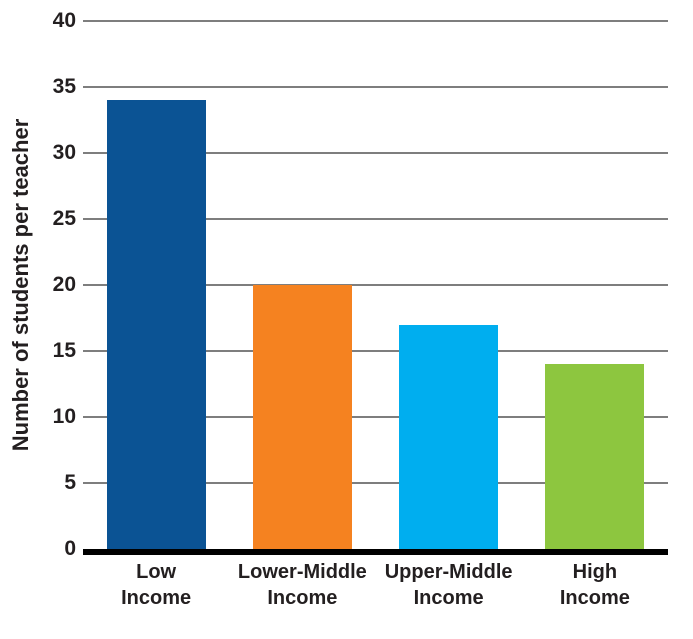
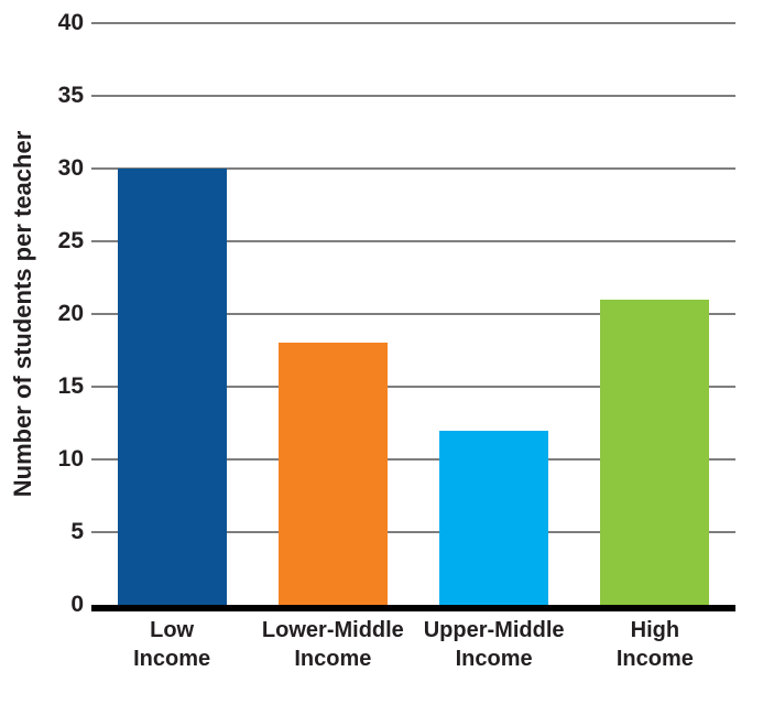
Low Income: 34 -> 30
Lower-Middle Income: 20 -> 18
Upper-Middle Income: 17 -> 12
High Income: 14 -> 21
